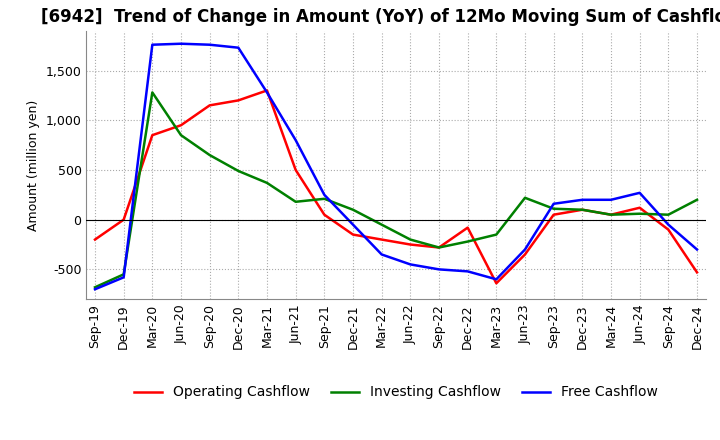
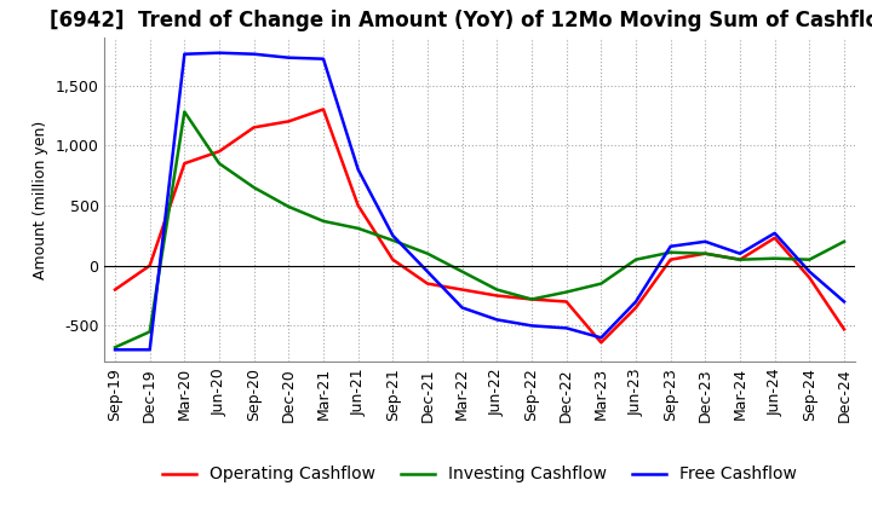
Free Cashflow/Dec-19: -580 -> -700
Free Cashflow/Mar-21: 1,280 -> 1,720
Investing Cashflow/Jun-21: 180 -> 310
Operating Cashflow/Dec-22: -80 -> -300
Investing Cashflow/Jun-23: 220 -> 50
Free Cashflow/Mar-24: 200 -> 100
Operating Cashflow/Jun-24: 120 -> 230
